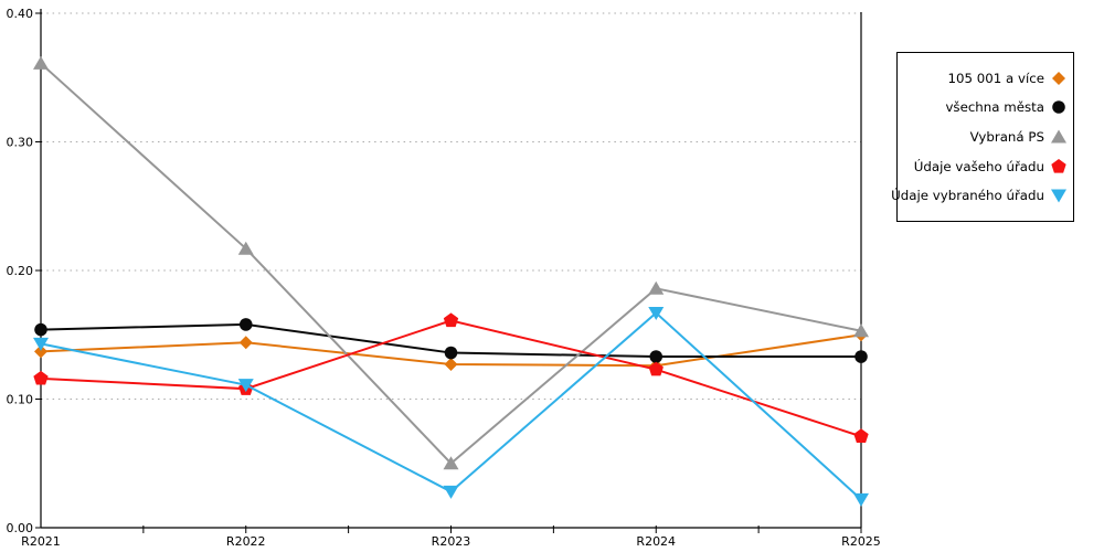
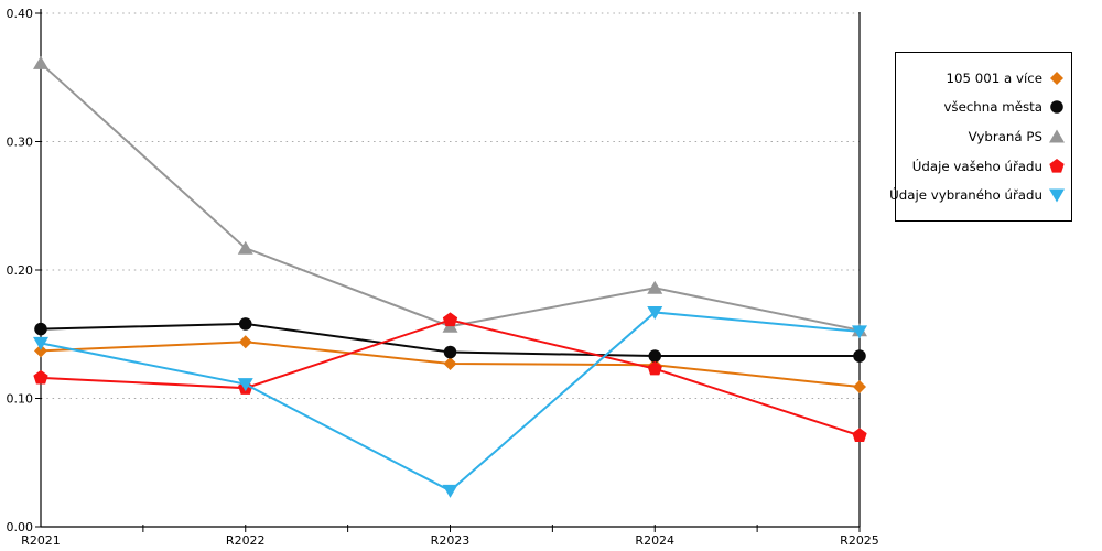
Vybraná PS/R2023: 0.050 -> 0.156
105 001 a více/R2025: 0.150 -> 0.109
Údaje vybraného úřadu/R2025: 0.022 -> 0.152
